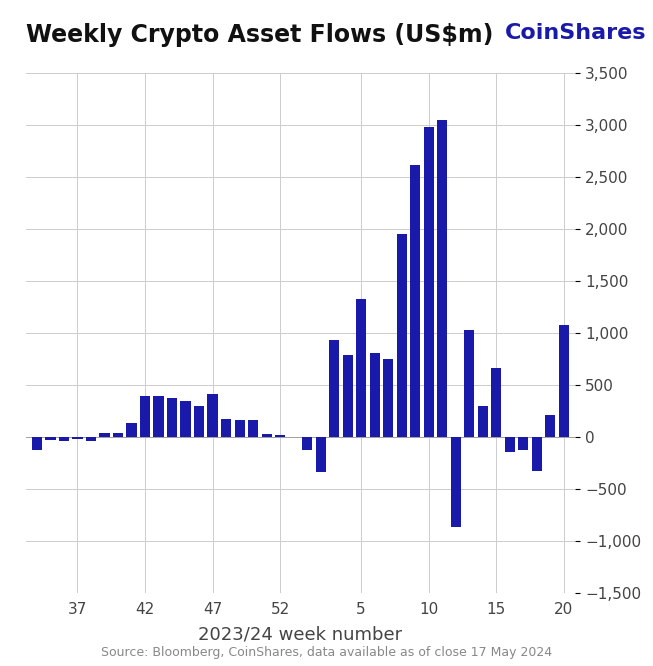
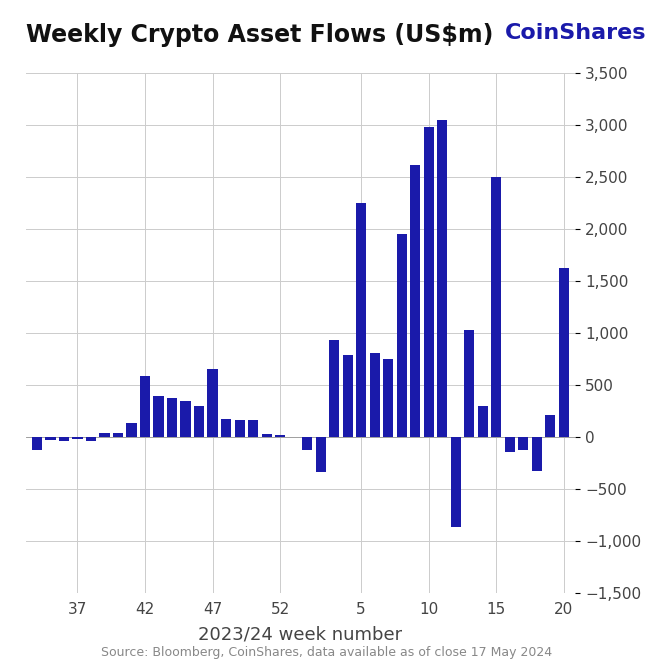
42: 390 -> 590
47: 410 -> 650
5: 1,330 -> 2,250
15: 660 -> 2,500
20: 1,080 -> 1,630
